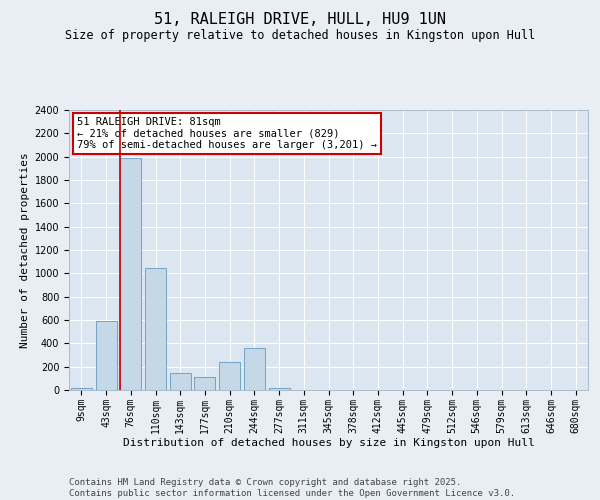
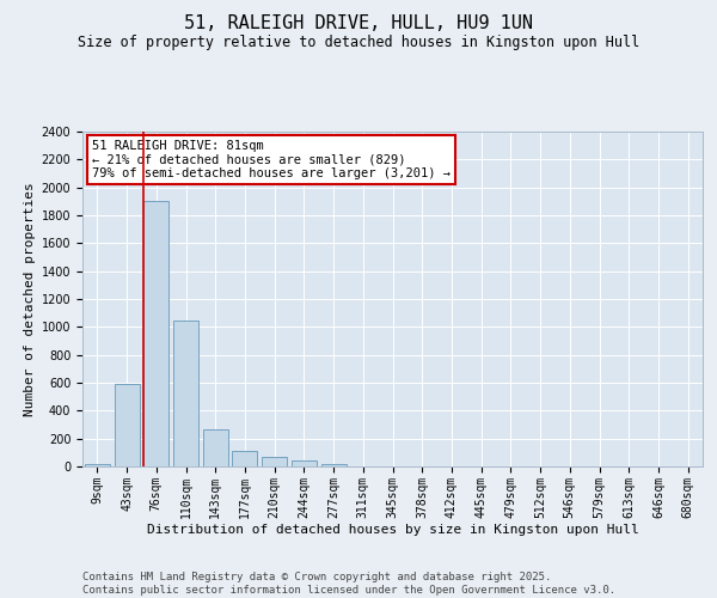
76sqm: 1990 -> 1900
143sqm: 150 -> 260
210sqm: 240 -> 60
244sqm: 360 -> 40
